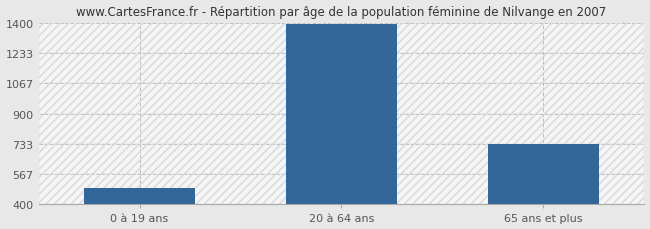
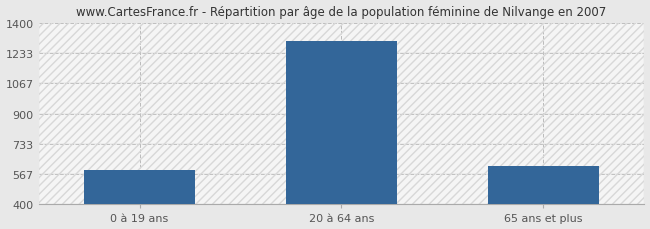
0 à 19 ans: 490 -> 590
20 à 64 ans: 1400 -> 1300
65 ans et plus: 740 -> 610
